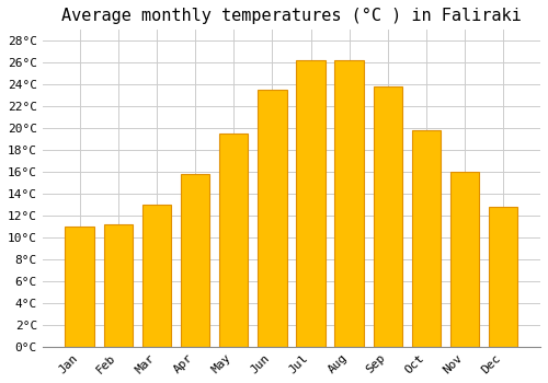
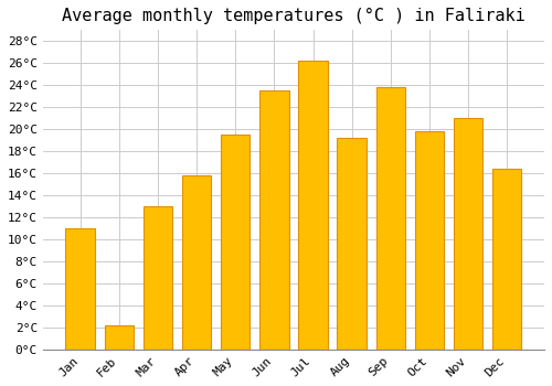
Feb: 11.2°C -> 2.2°C
Aug: 26.2°C -> 19.2°C
Nov: 16.0°C -> 21.0°C
Dec: 12.8°C -> 16.4°C
